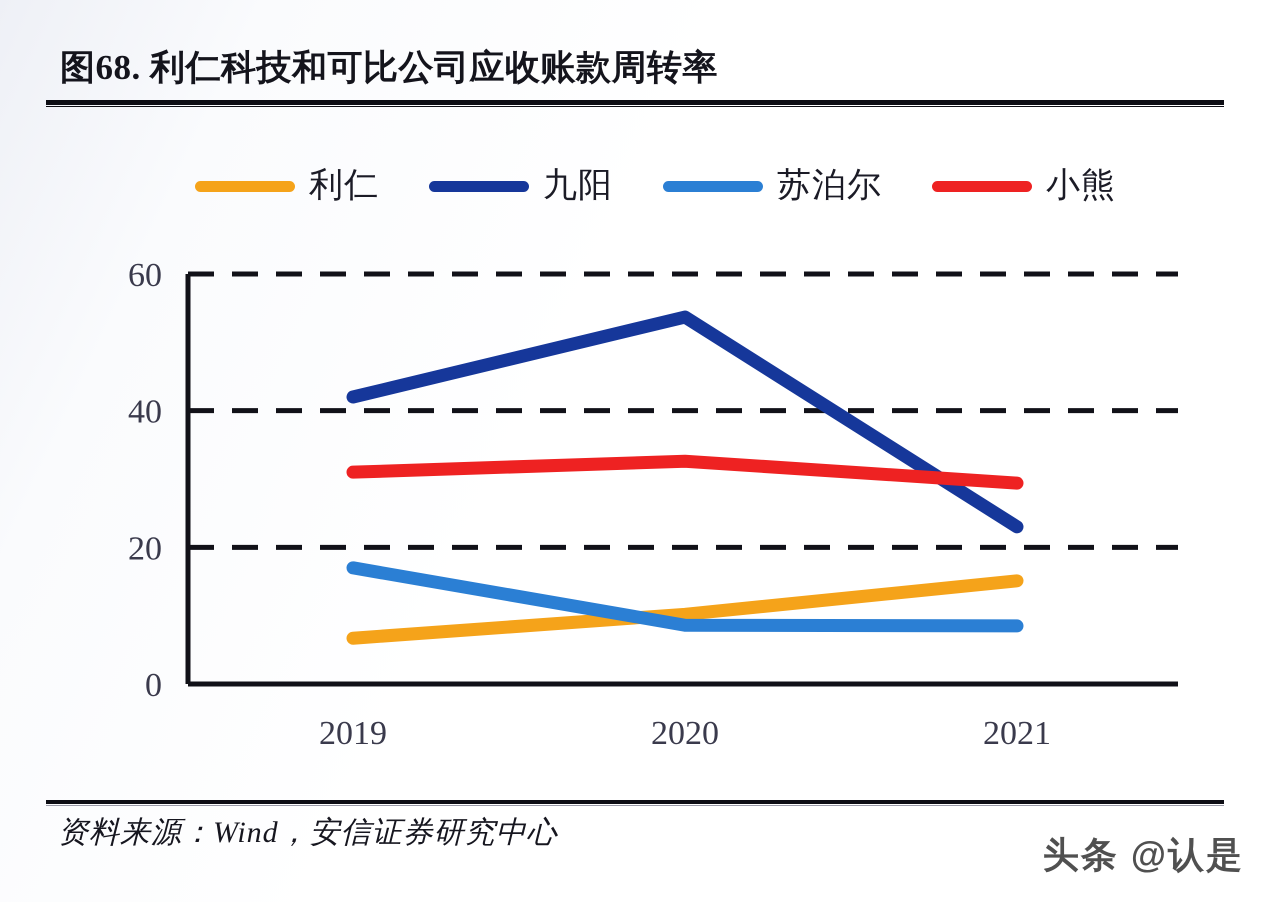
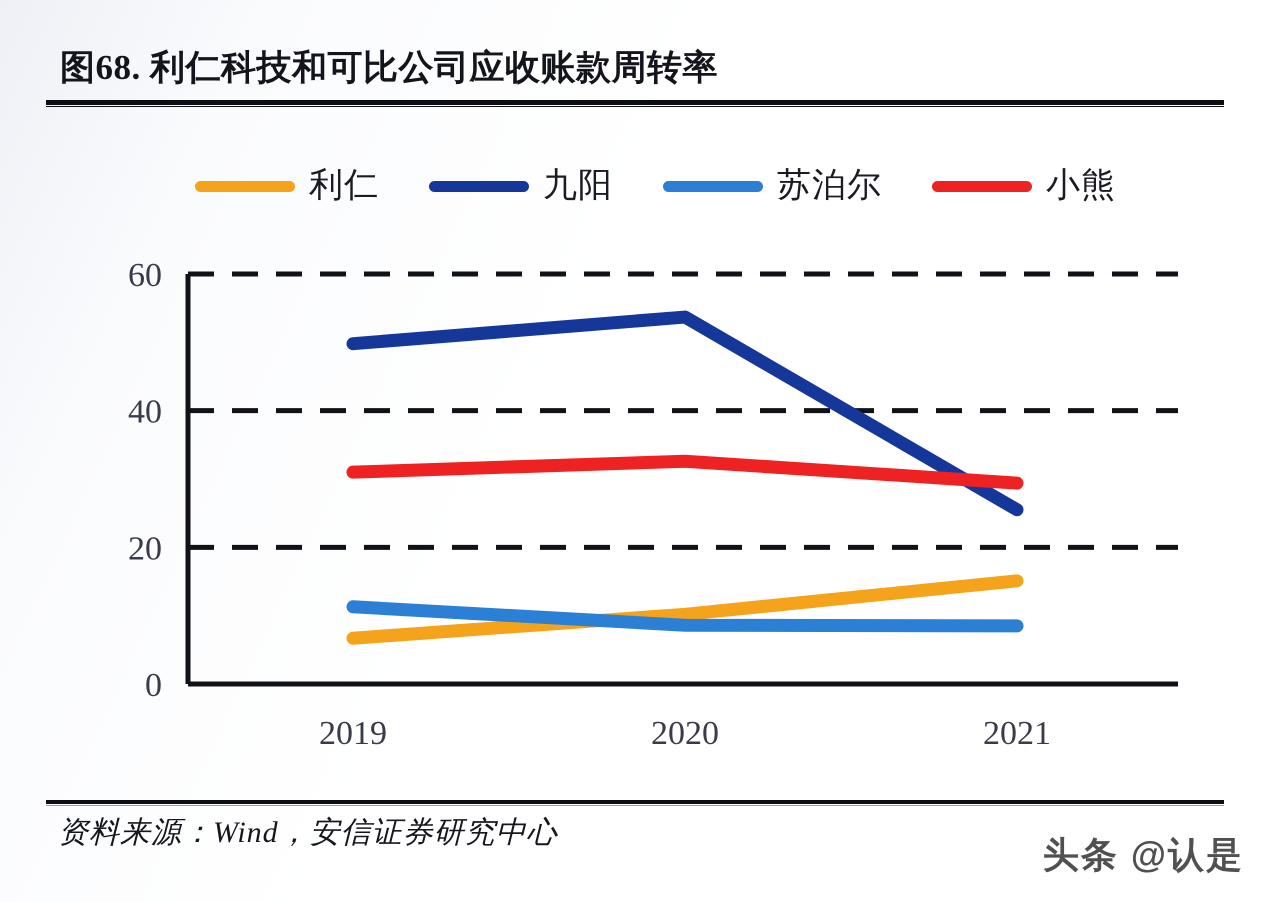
九阳/2019: 42 -> 50
苏泊尔/2019: 17 -> 11
九阳/2021: 23 -> 26
